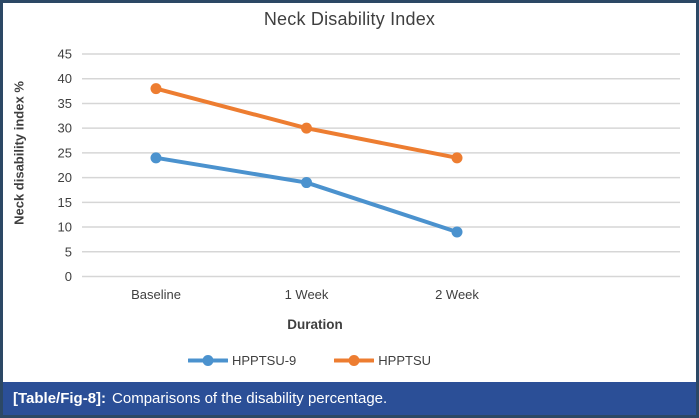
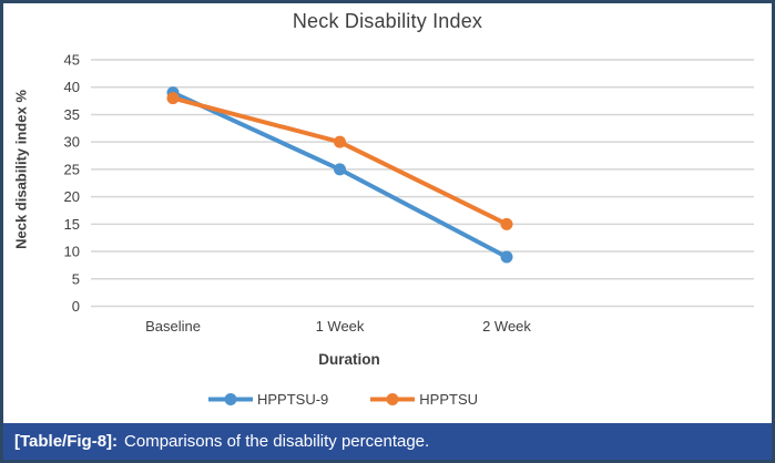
HPPTSU-9/Baseline: 24 -> 39
HPPTSU-9/1 Week: 19 -> 25
HPPTSU/2 Week: 24 -> 15
